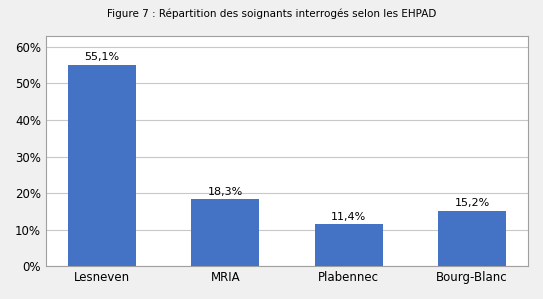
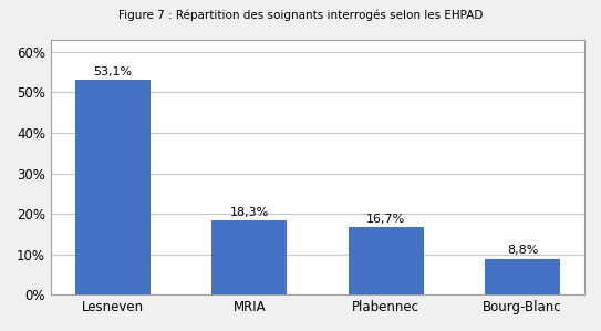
Lesneven: 55,1% -> 53,1%
Plabennec: 11,4% -> 16,7%
Bourg-Blanc: 15,2% -> 8,8%
